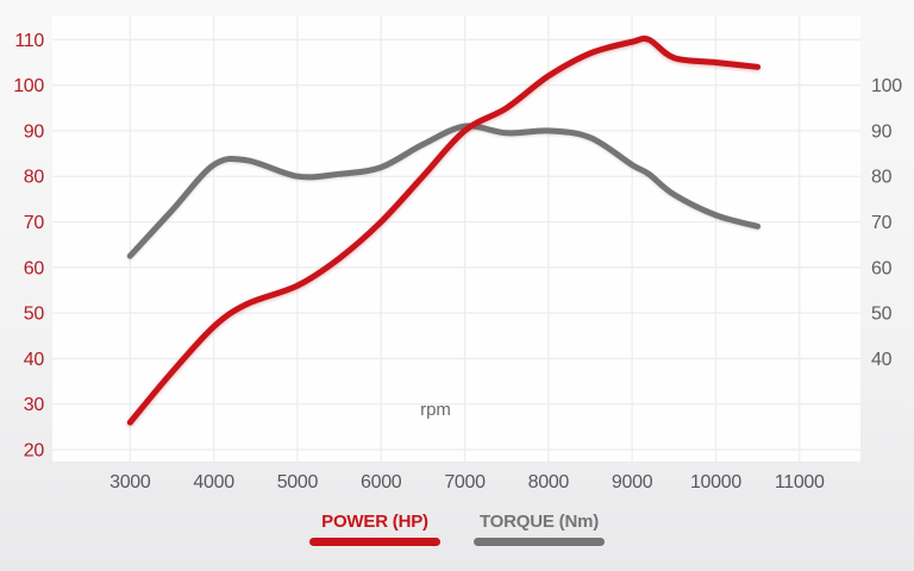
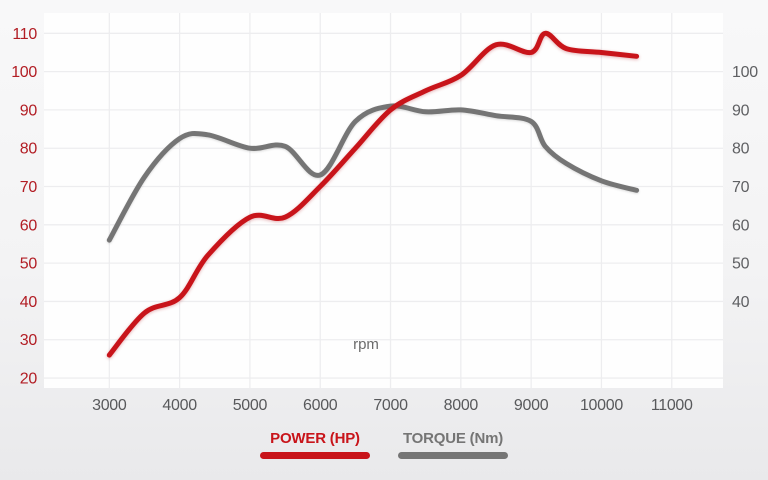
TORQUE (Nm)/3000: 62 -> 56
POWER (HP)/4000: 47 -> 41
POWER (HP)/5000: 56 -> 62
TORQUE (Nm)/6000: 82 -> 73
POWER (HP)/8000: 102 -> 99
POWER (HP)/9000: 110 -> 105
TORQUE (Nm)/9000: 82 -> 87
